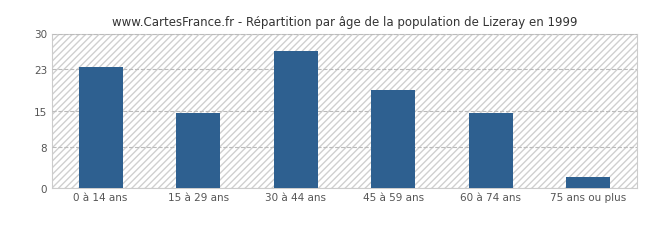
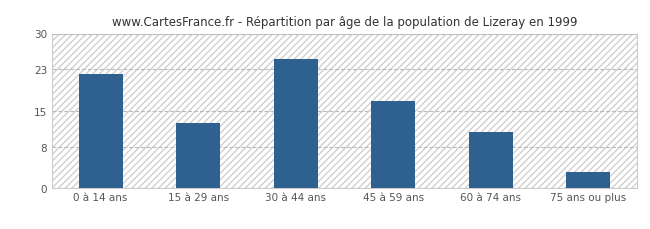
0 à 14 ans: 23.5 -> 22.2
15 à 29 ans: 14.5 -> 12.6
30 à 44 ans: 26.5 -> 25.0
45 à 59 ans: 19.0 -> 16.8
60 à 74 ans: 14.5 -> 10.8
75 ans ou plus: 2.0 -> 3.0
